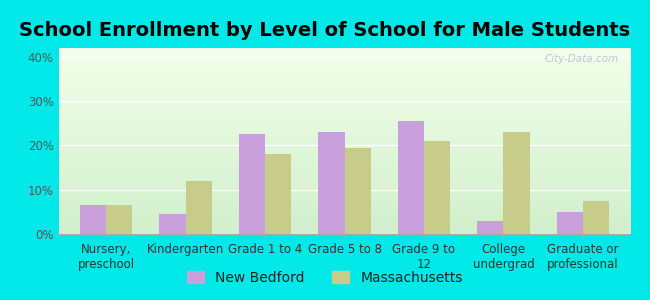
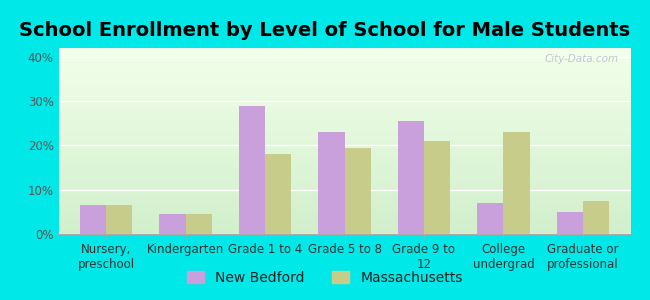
Massachusetts/Kindergarten: 12.0% -> 4.5%
New Bedford/Grade 1 to 4: 22.5% -> 29.0%
New Bedford/College undergrad: 3.0% -> 7.0%
